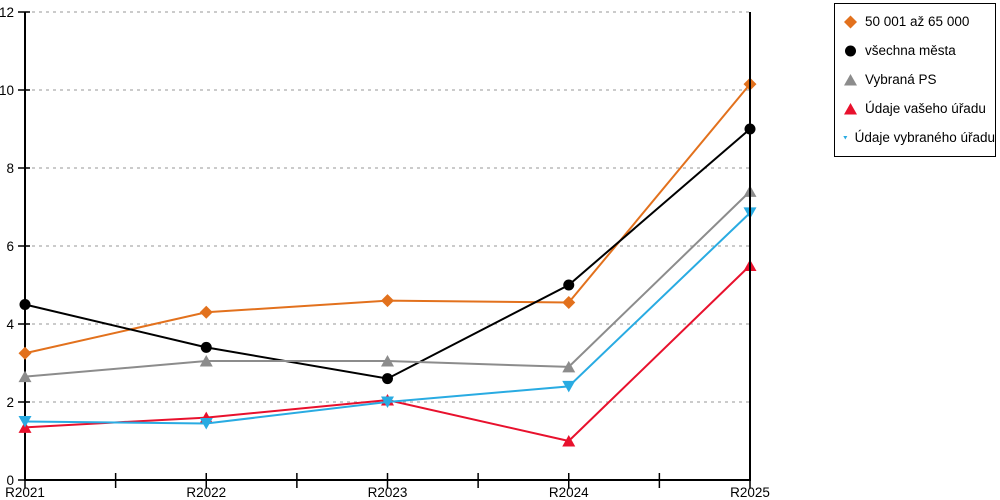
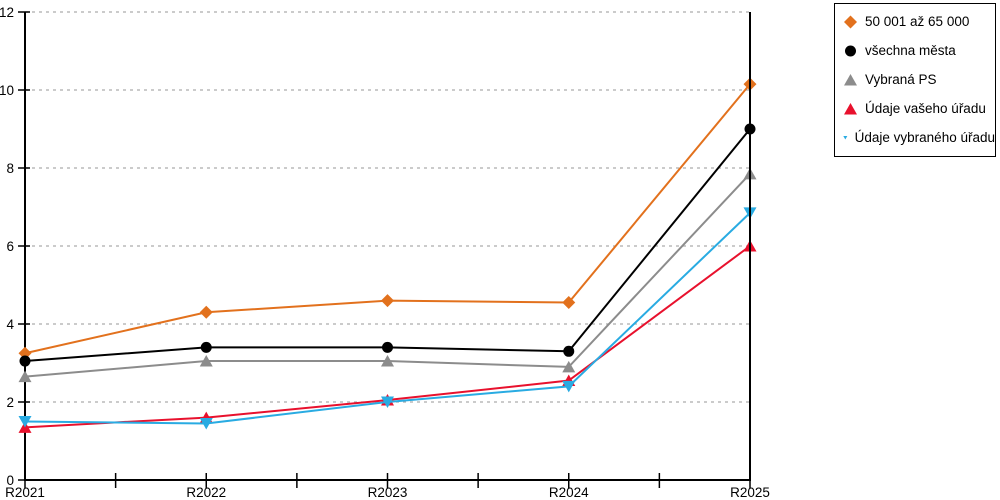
všechna města/R2021: 4.5 -> 3.0
všechna města/R2023: 2.6 -> 3.4
všechna města/R2024: 5.0 -> 3.3
Údaje vašeho úřadu/R2024: 1.0 -> 2.5
Vybraná PS/R2025: 7.4 -> 7.8
Údaje vašeho úřadu/R2025: 5.5 -> 6.0
